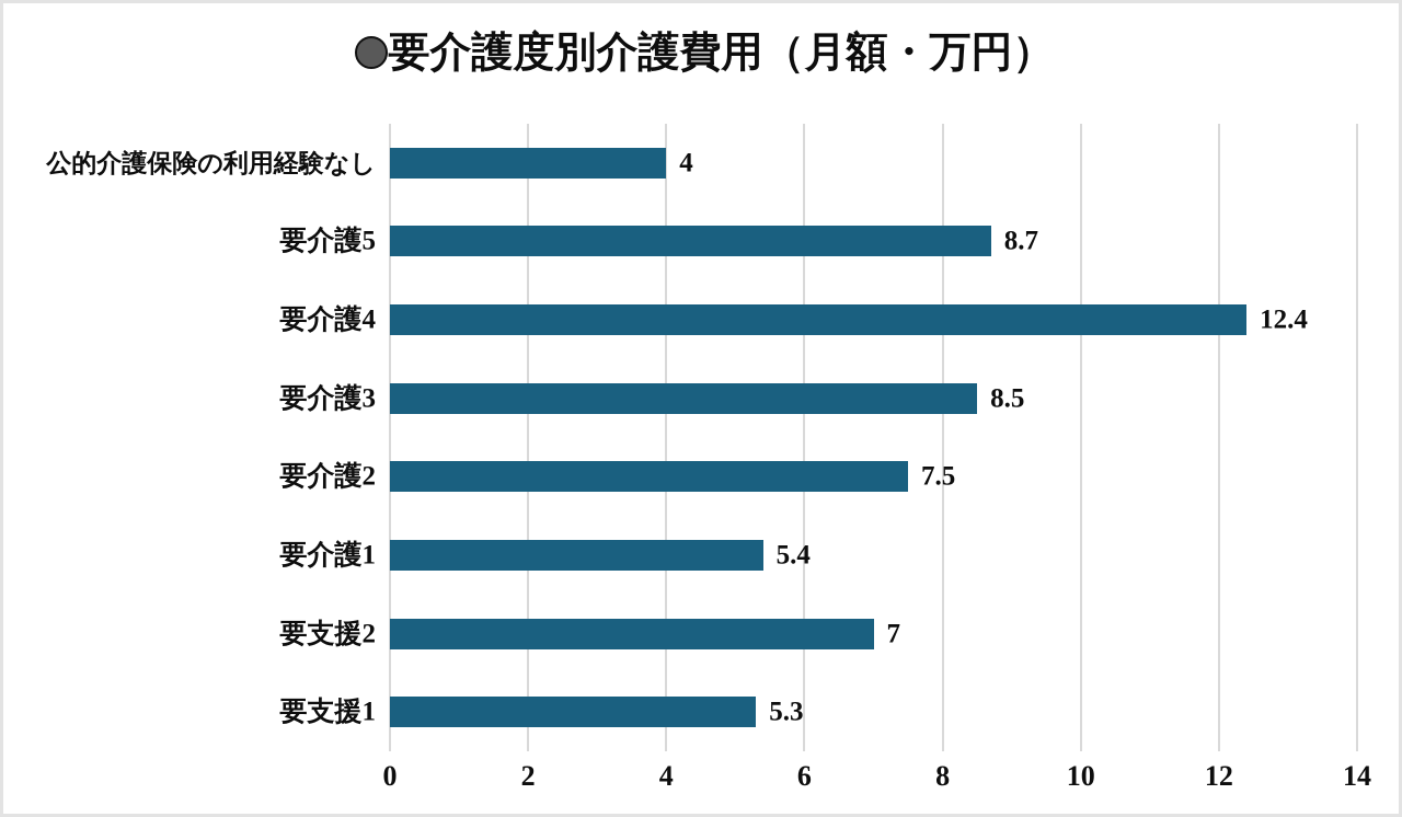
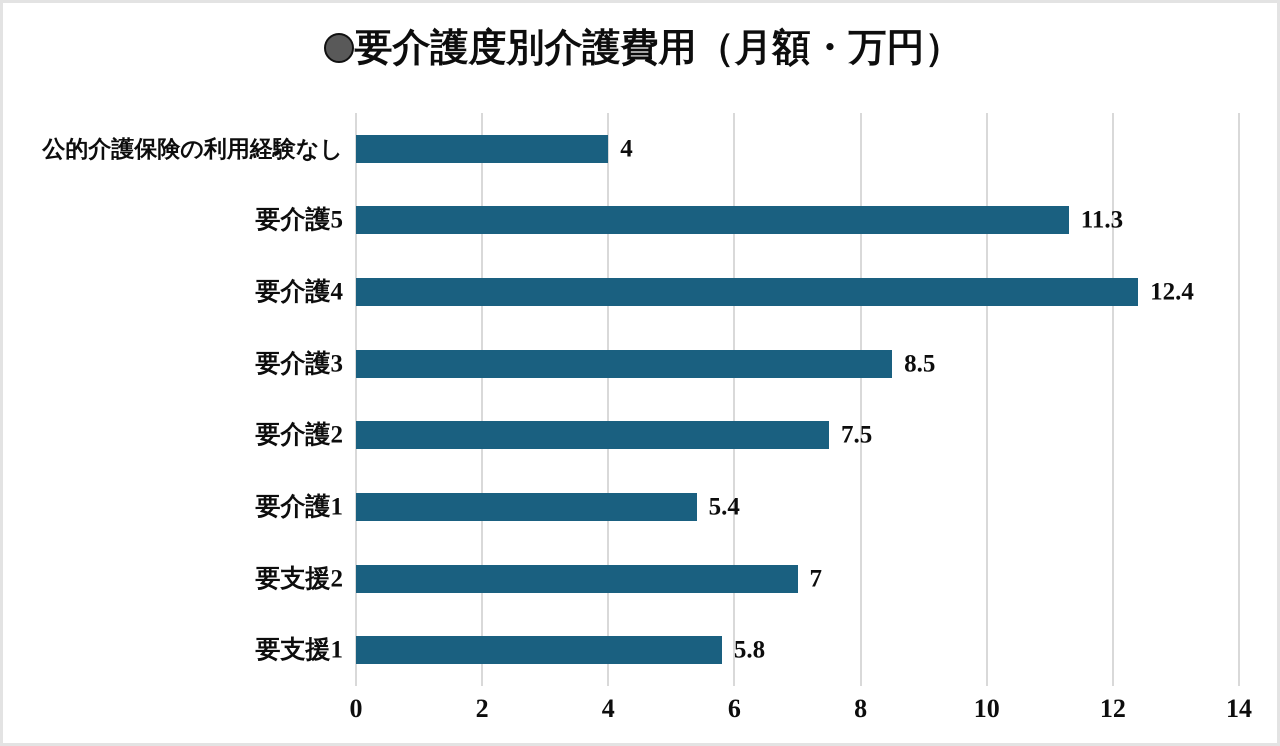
要介護5: 8.7 -> 11.3
要支援1: 5.3 -> 5.8
